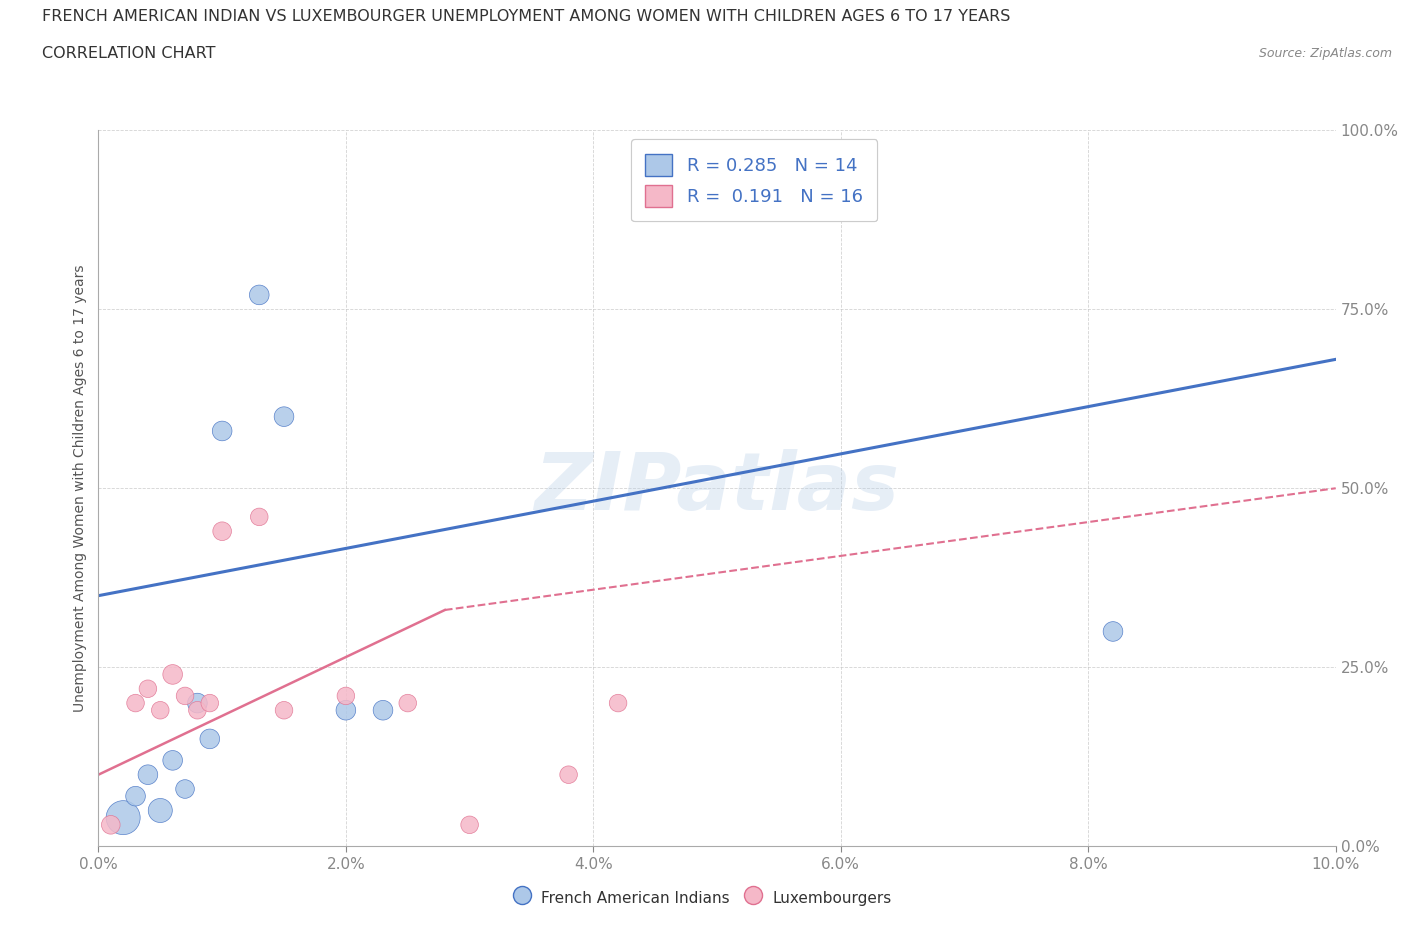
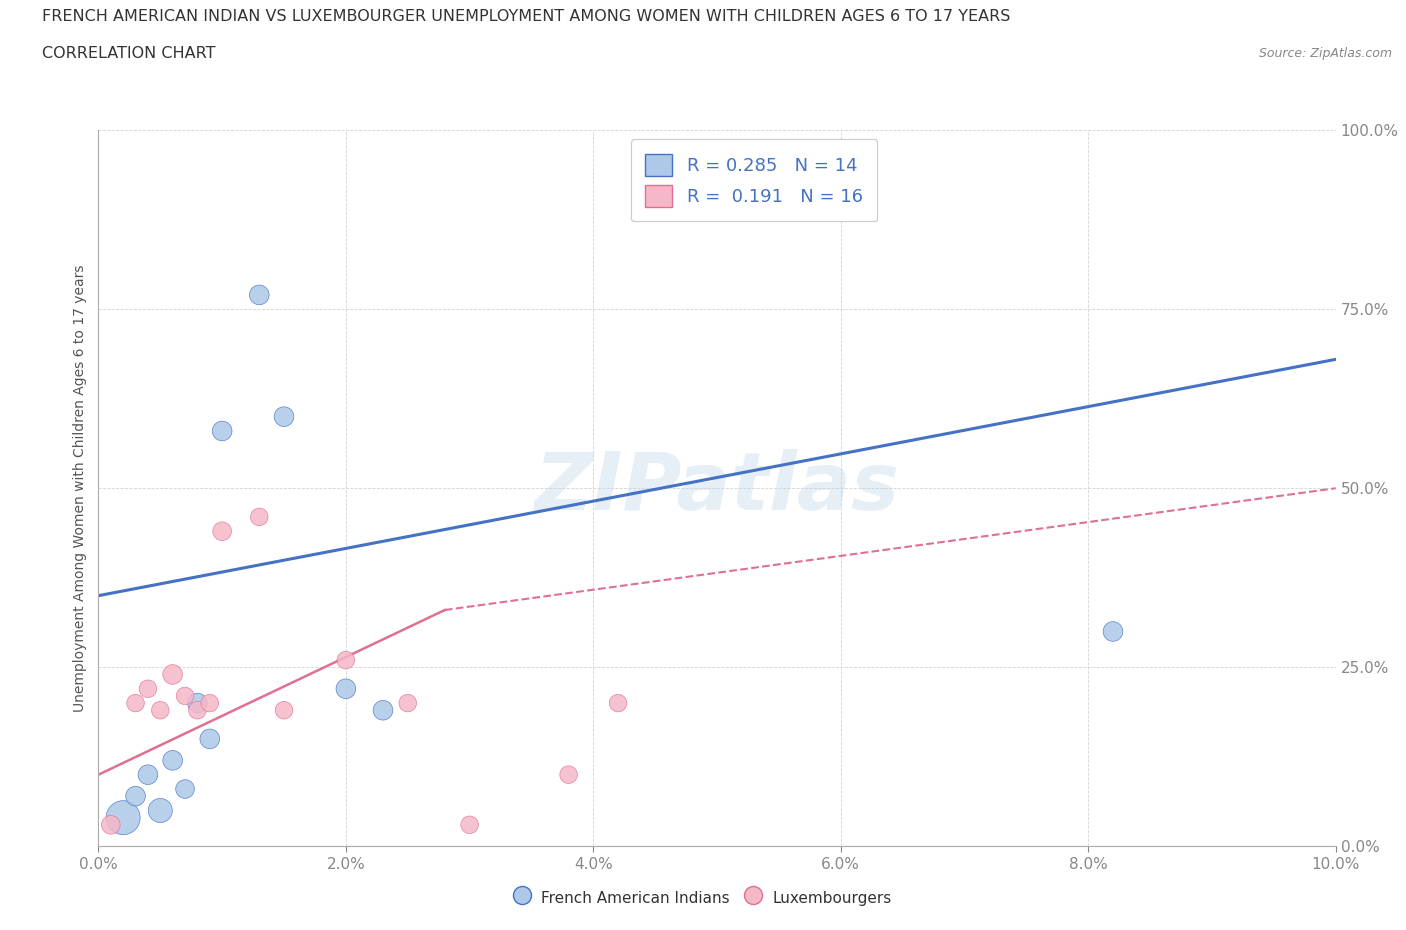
French American Indians/2.0%: 19% -> 22%
Luxembourgers/2.0%: 21% -> 26%
